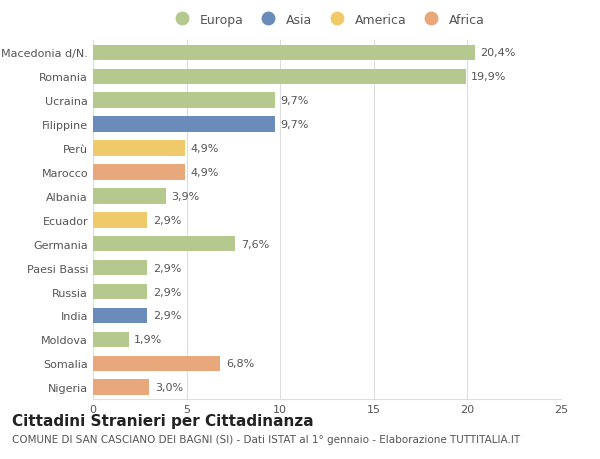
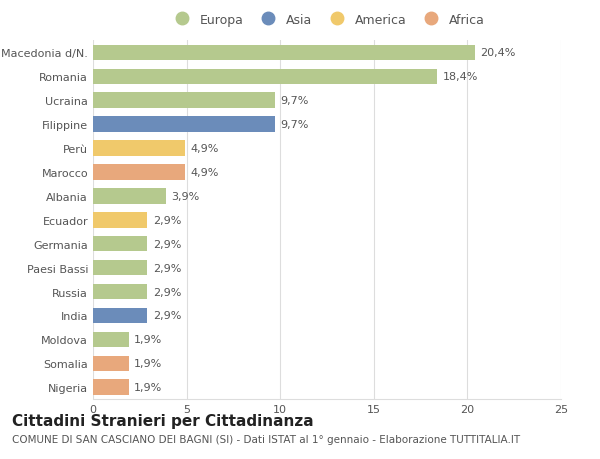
Romania: 19,9% -> 18,4%
Germania: 7,6% -> 2,9%
Somalia: 6,8% -> 1,9%
Nigeria: 3,0% -> 1,9%
